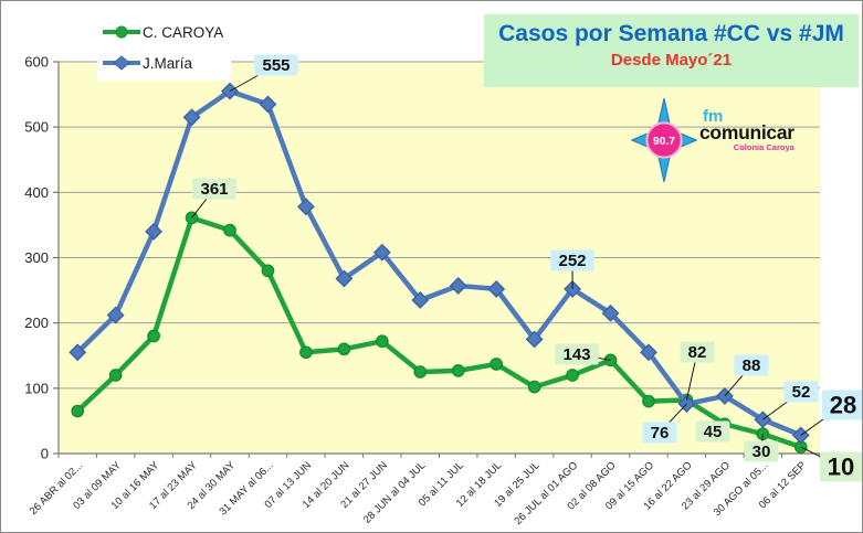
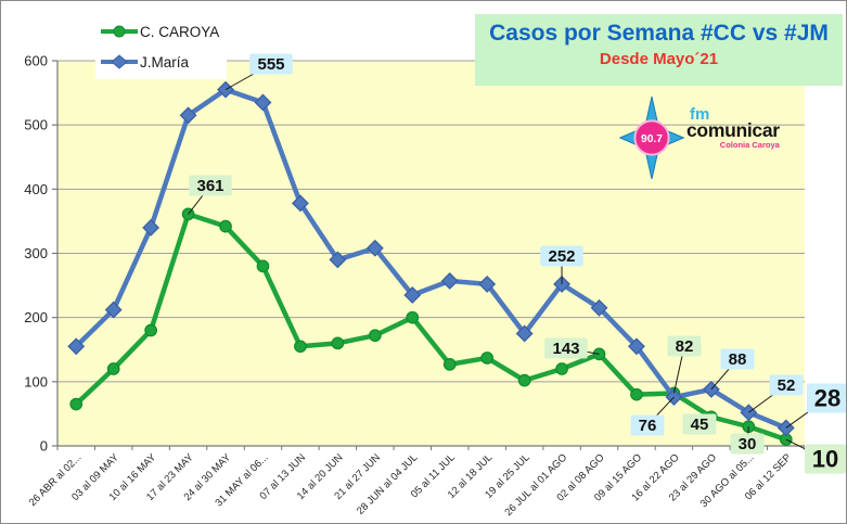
J.María/14 al 20 JUN: 270 -> 290
C. CAROYA/28 JUN al 04 JUL: 120 -> 200
